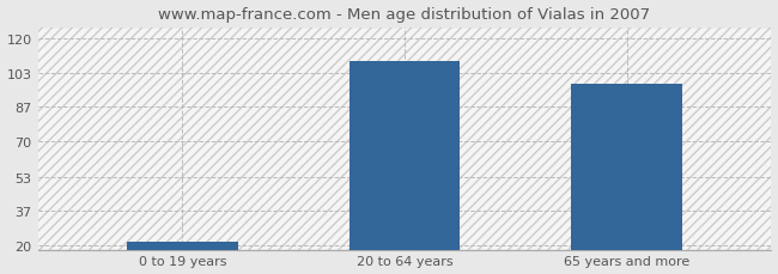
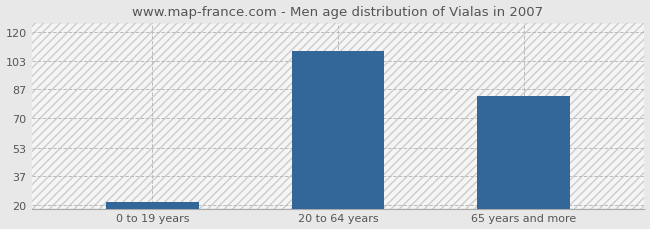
65 years and more: 98 -> 83
